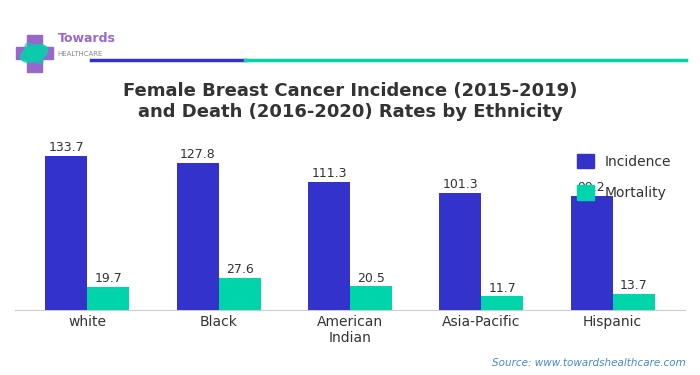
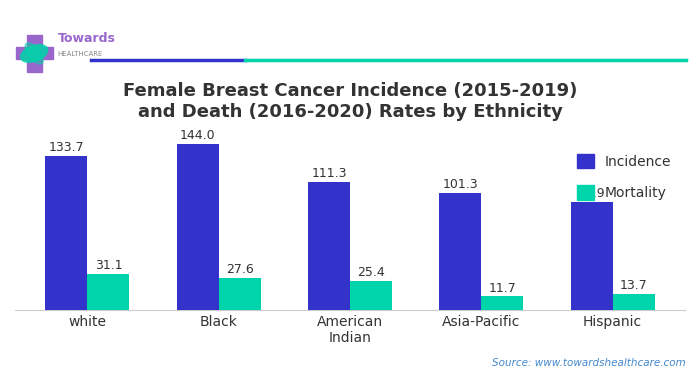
Mortality/white: 19.7 -> 31.1
Incidence/Black: 127.8 -> 144.0
Mortality/American Indian: 20.5 -> 25.4
Incidence/Hispanic: 99.2 -> 93.9
